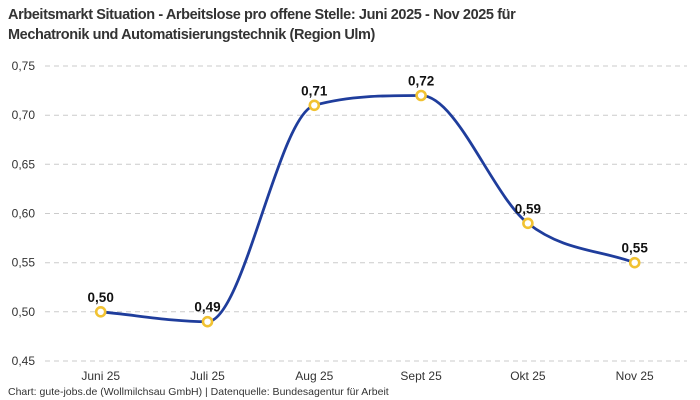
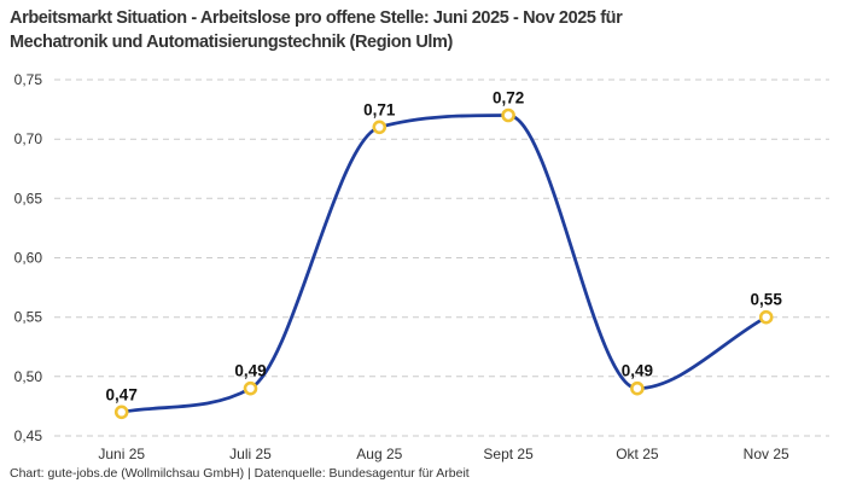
Juni 25: 0,50 -> 0,47
Okt 25: 0,59 -> 0,49
